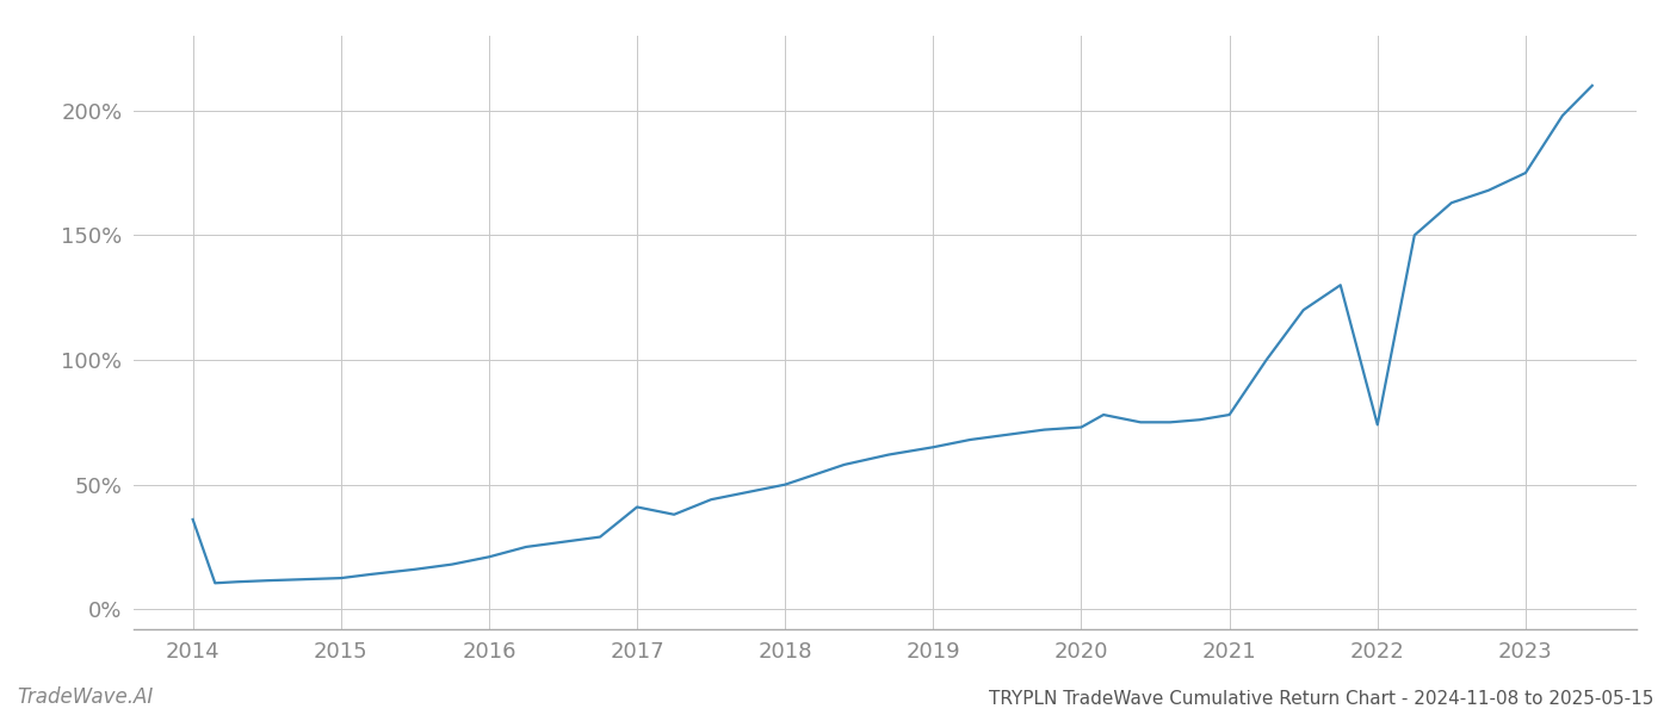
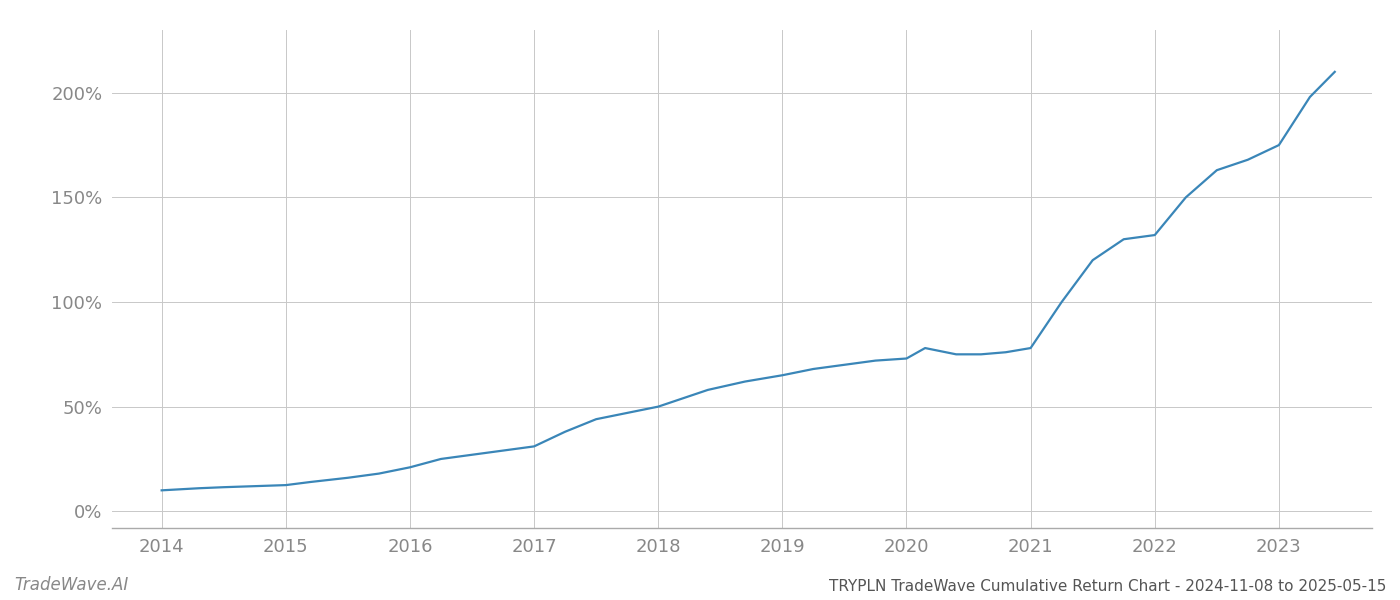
2014: 36.0% -> 10.0%
2017: 41.0% -> 31.0%
2022: 74.0% -> 132.0%
